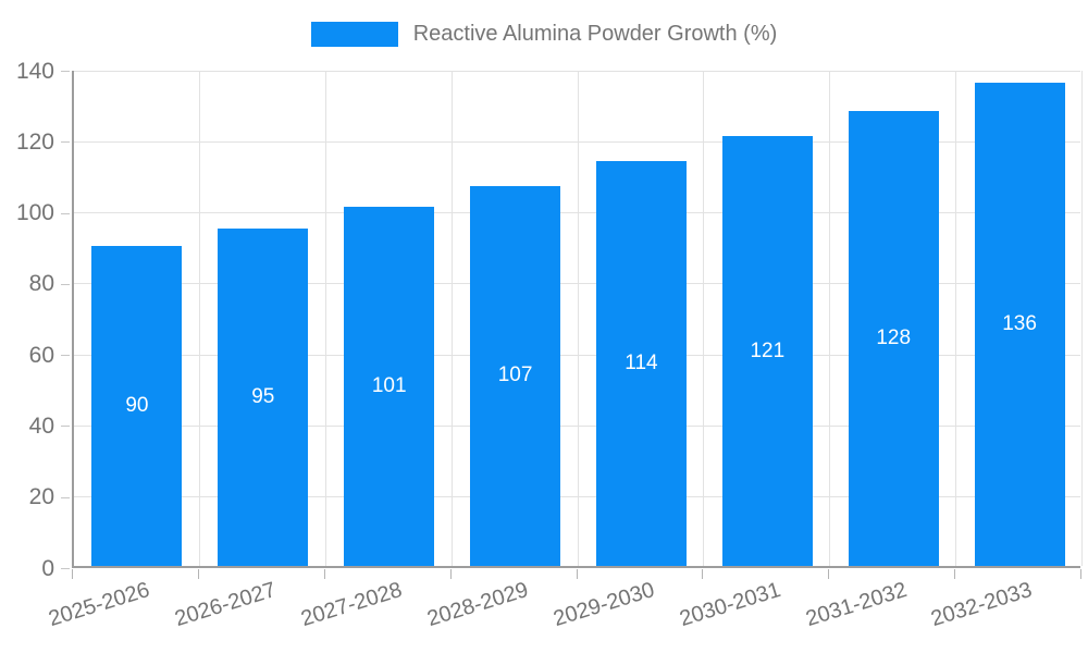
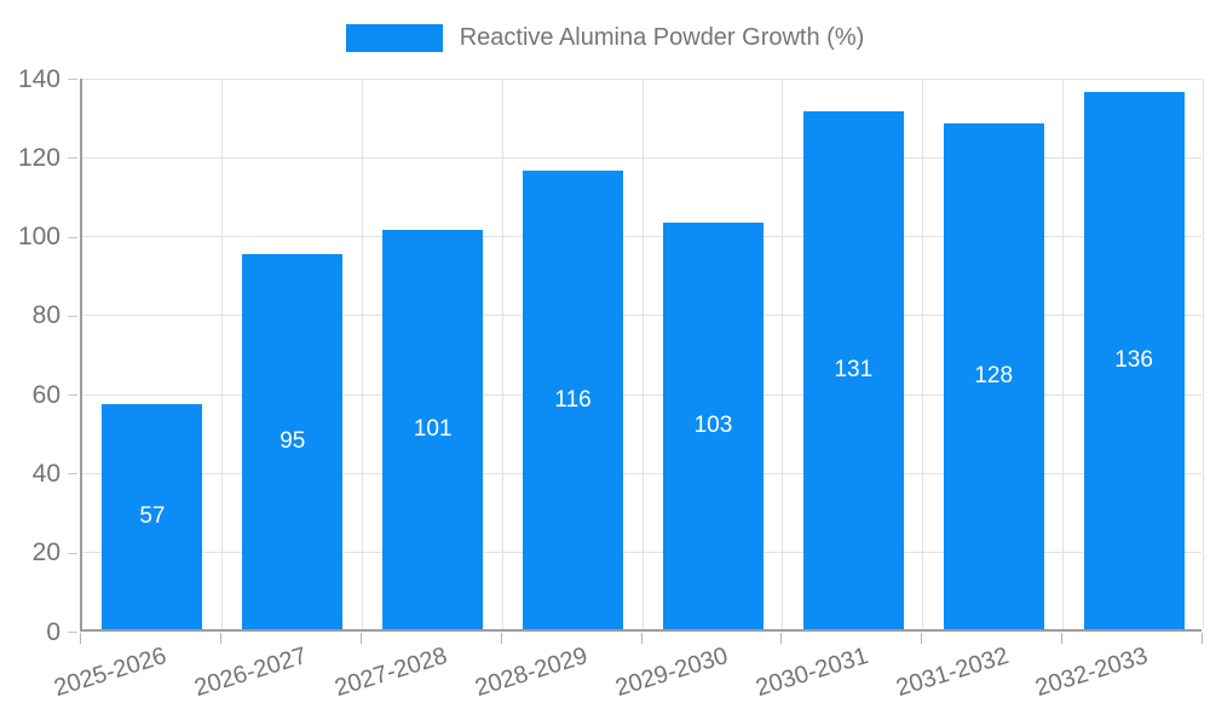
2025-2026: 90 -> 57
2028-2029: 107 -> 116
2029-2030: 114 -> 103
2030-2031: 121 -> 131
